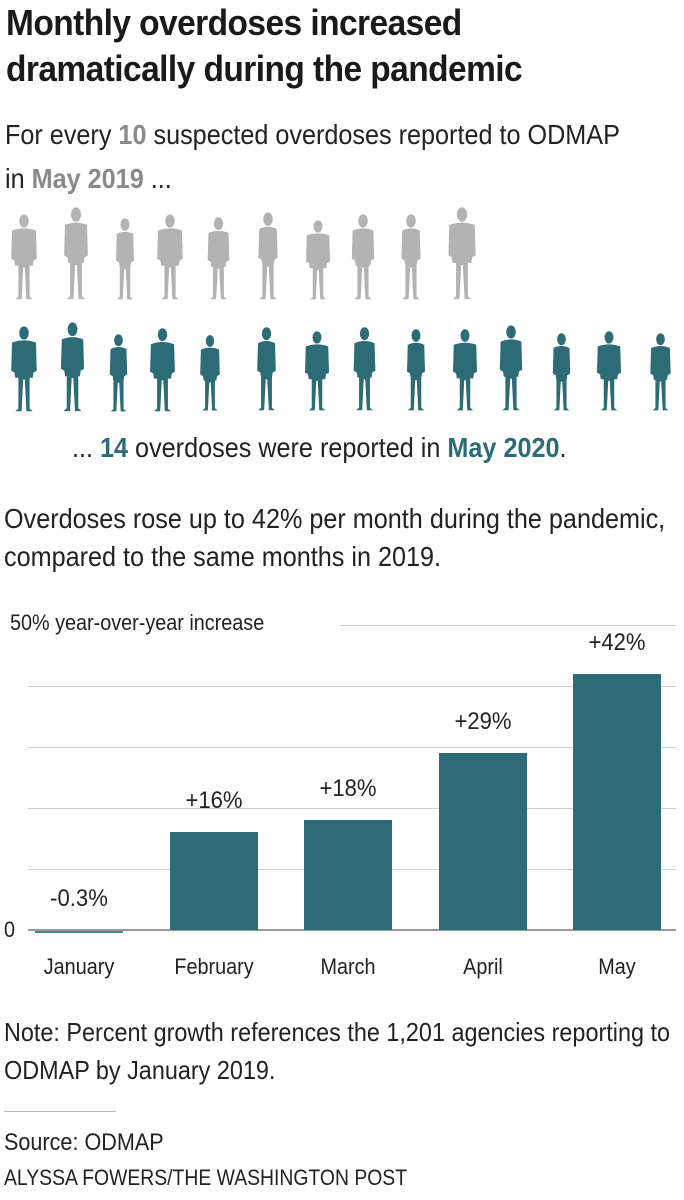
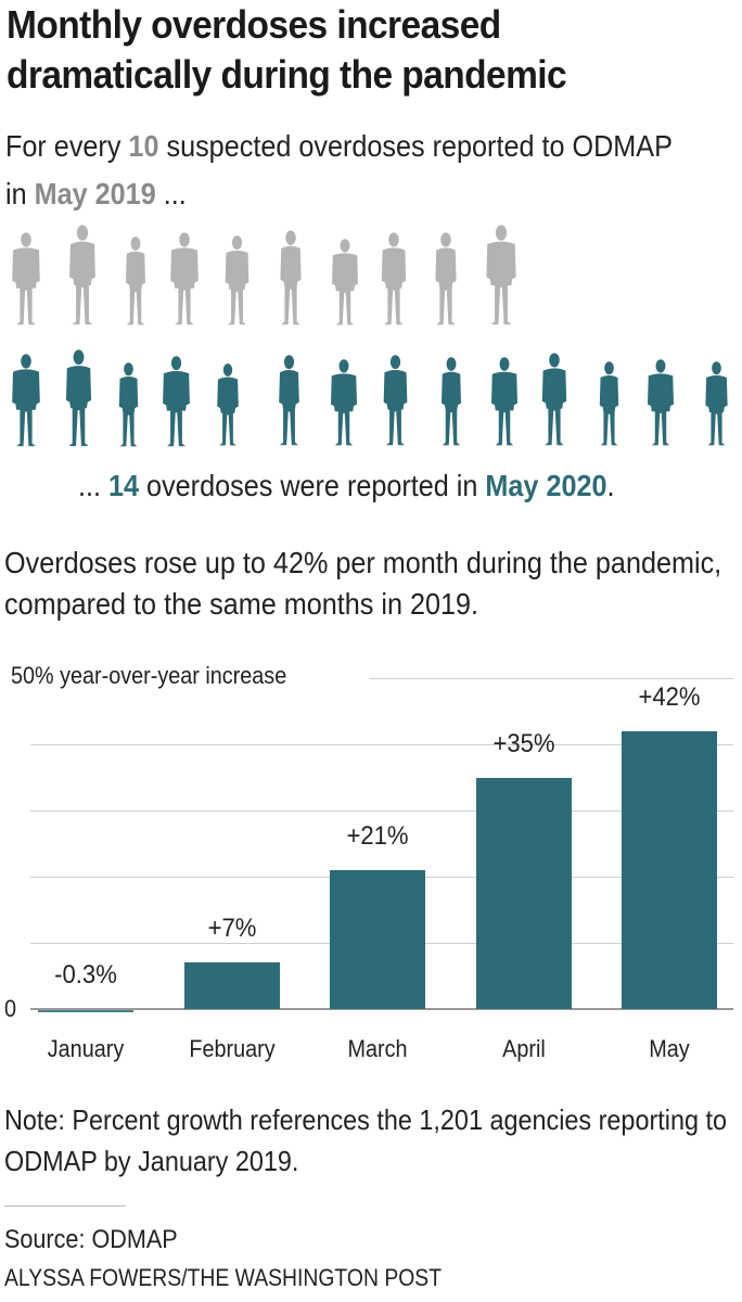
February: +16% -> +7%
March: +18% -> +21%
April: +29% -> +35%
